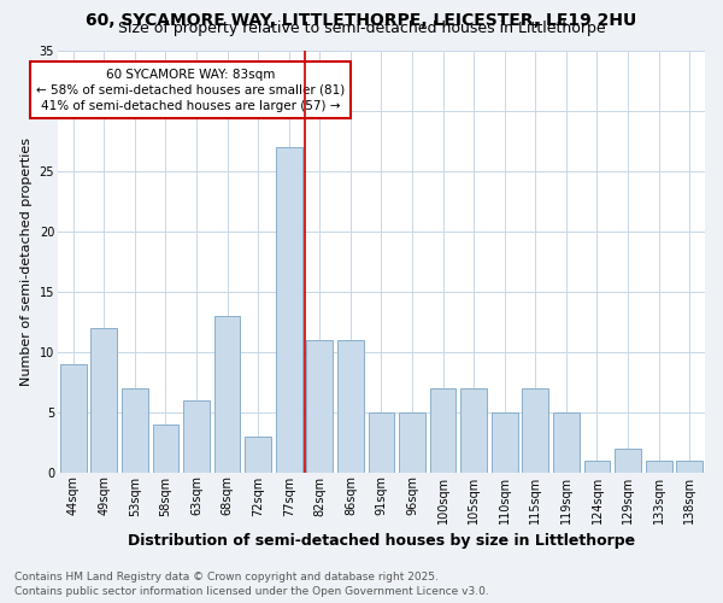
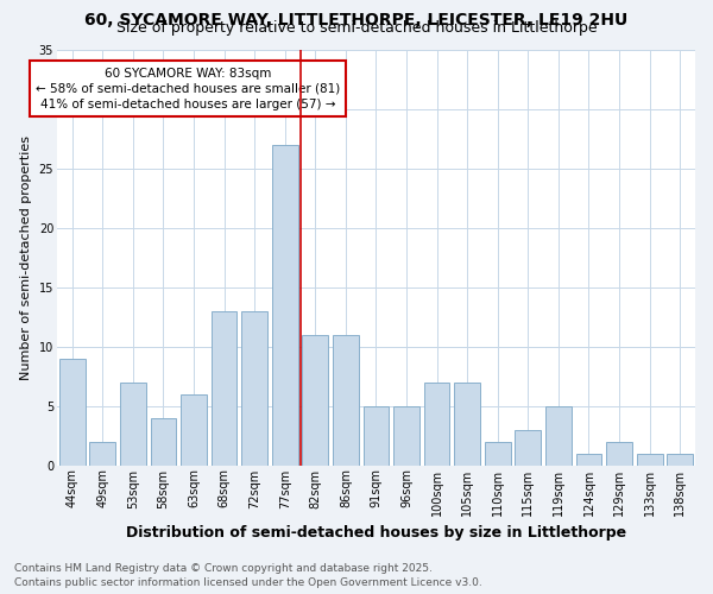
49sqm: 12 -> 2
72sqm: 3 -> 13
110sqm: 5 -> 2
115sqm: 7 -> 3
